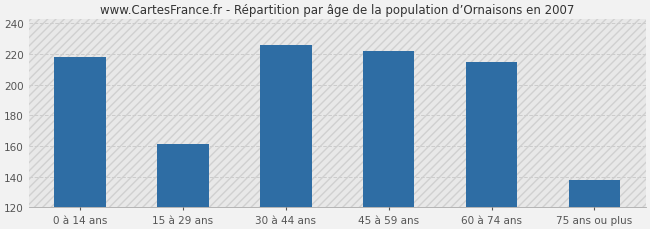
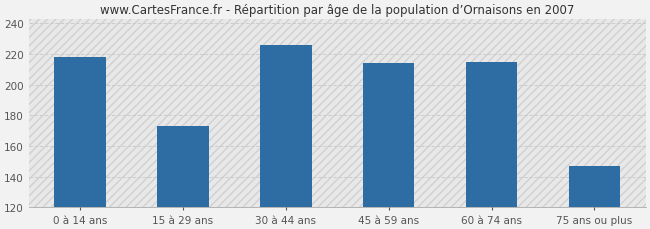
15 à 29 ans: 161 -> 173
45 à 59 ans: 222 -> 214
75 ans ou plus: 138 -> 147
